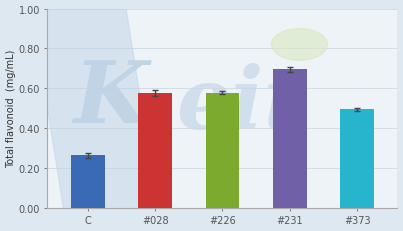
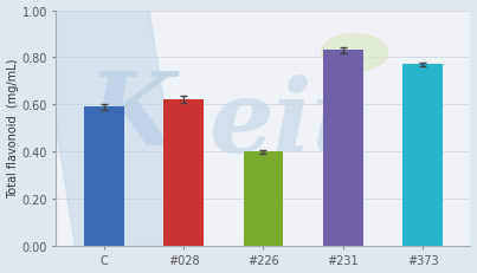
C: 0.26 -> 0.59
#028: 0.57 -> 0.62
#226: 0.58 -> 0.40
#231: 0.69 -> 0.83
#373: 0.49 -> 0.77
